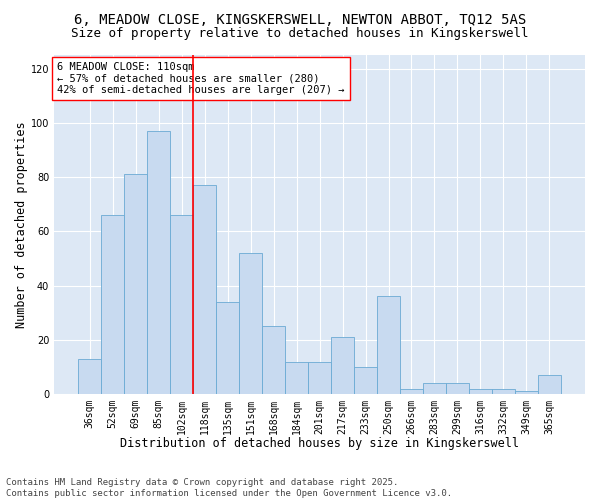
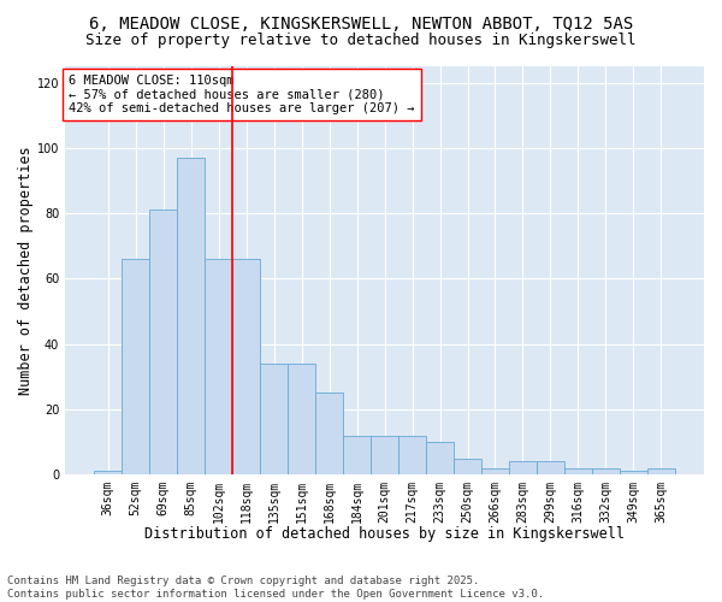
36sqm: 13 -> 1
118sqm: 77 -> 66
151sqm: 52 -> 34
217sqm: 21 -> 12
250sqm: 36 -> 5
365sqm: 7 -> 2
